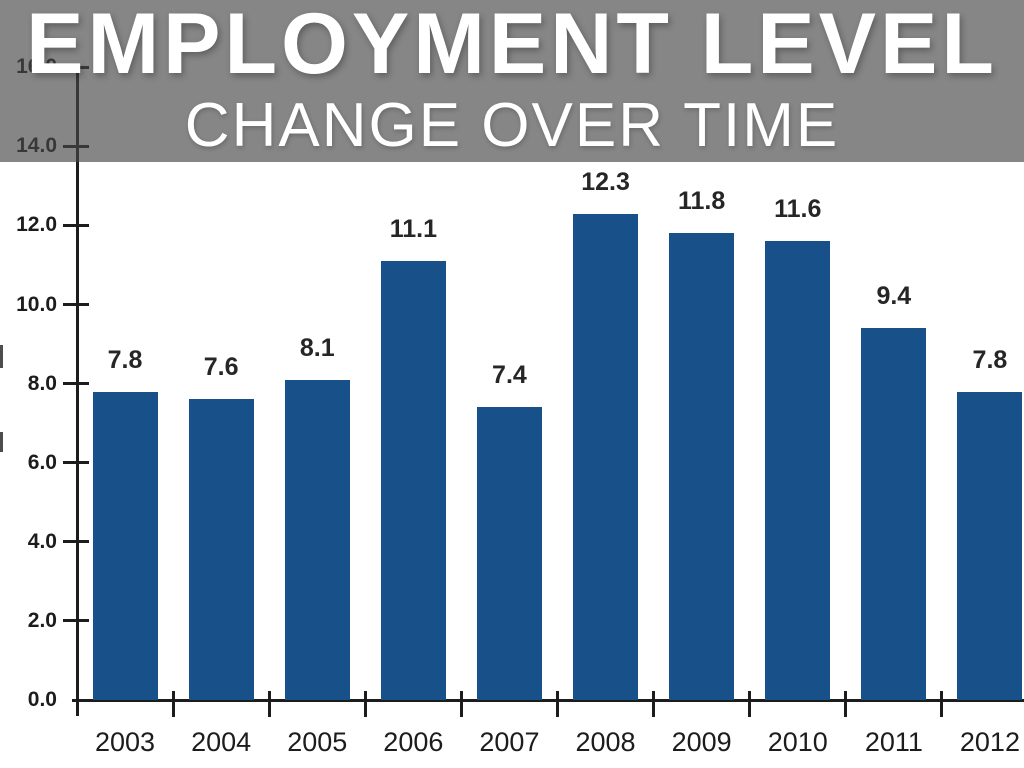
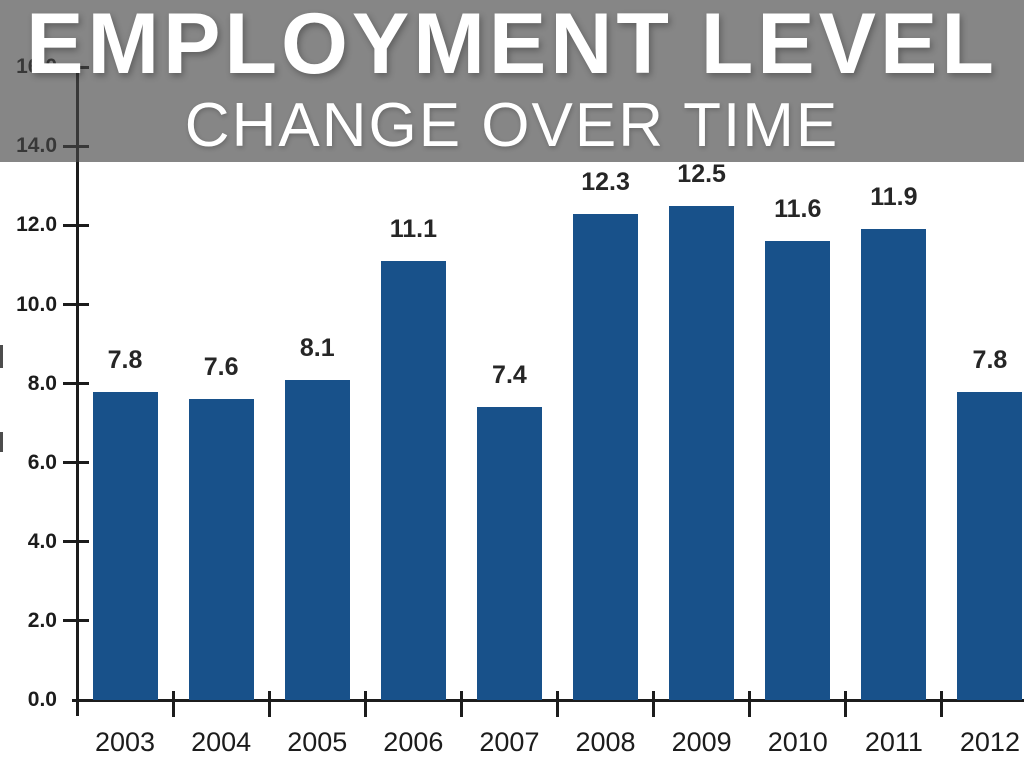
2009: 11.8 -> 12.5
2011: 9.4 -> 11.9
